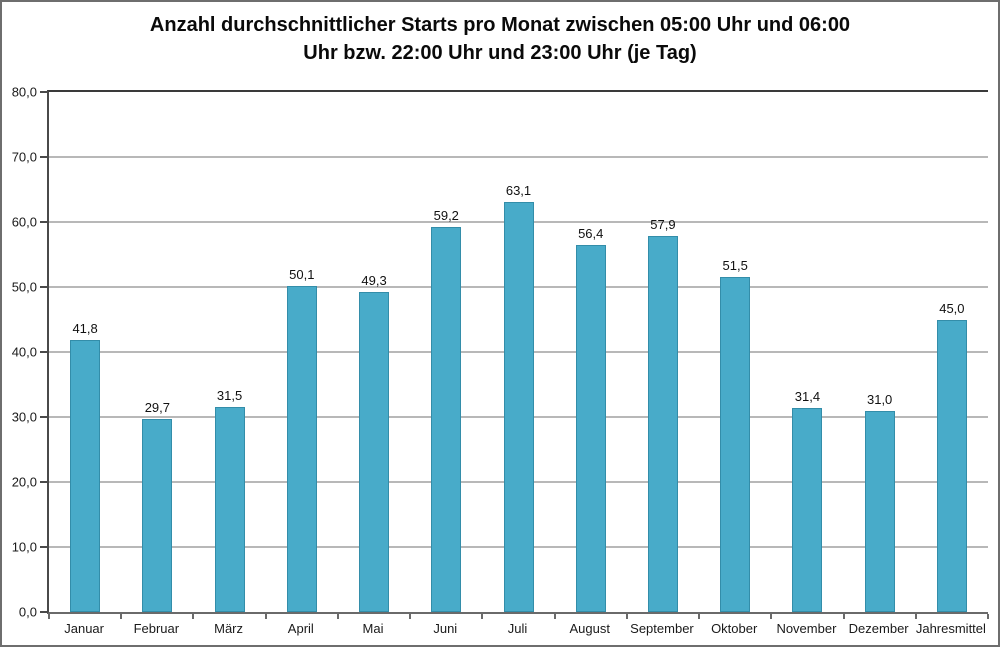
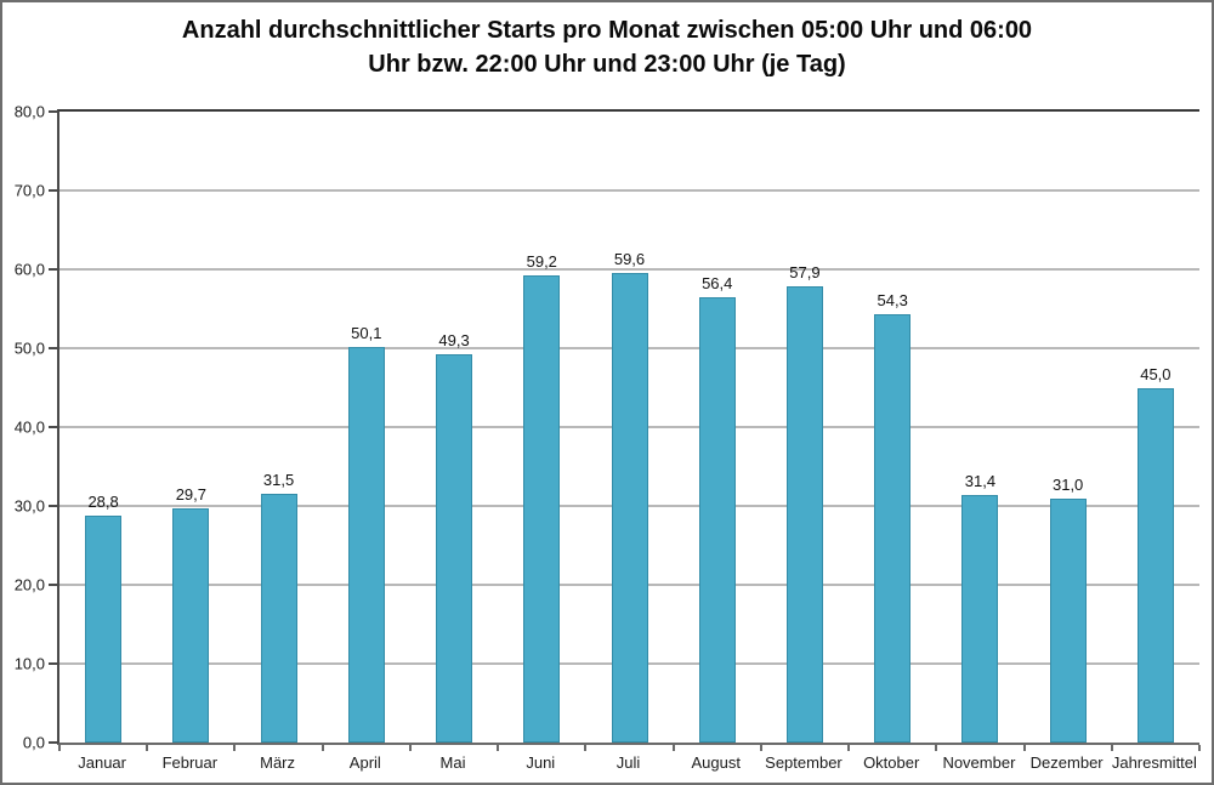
Januar: 41,8 -> 28,8
Juli: 63,1 -> 59,6
Oktober: 51,5 -> 54,3
